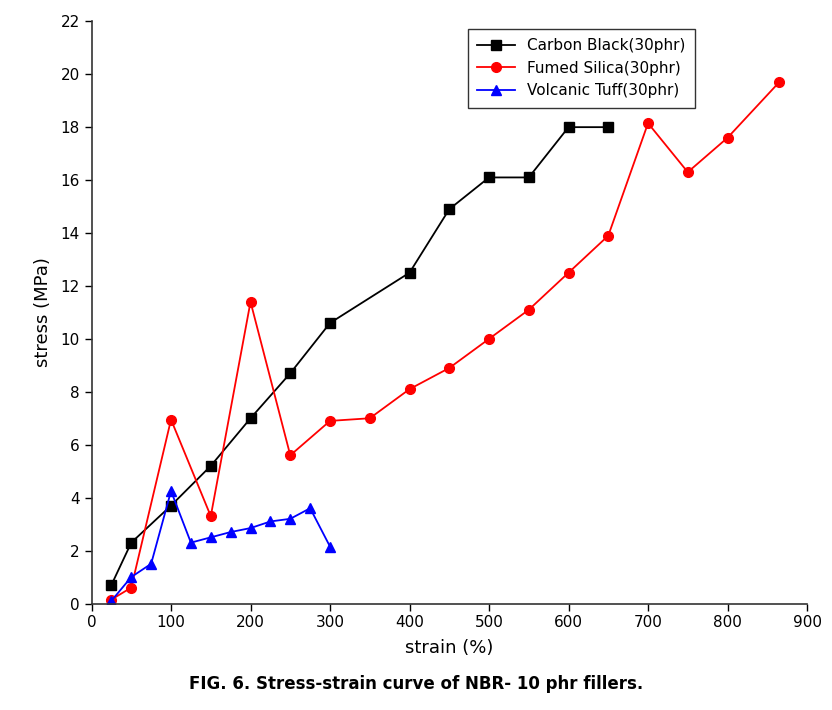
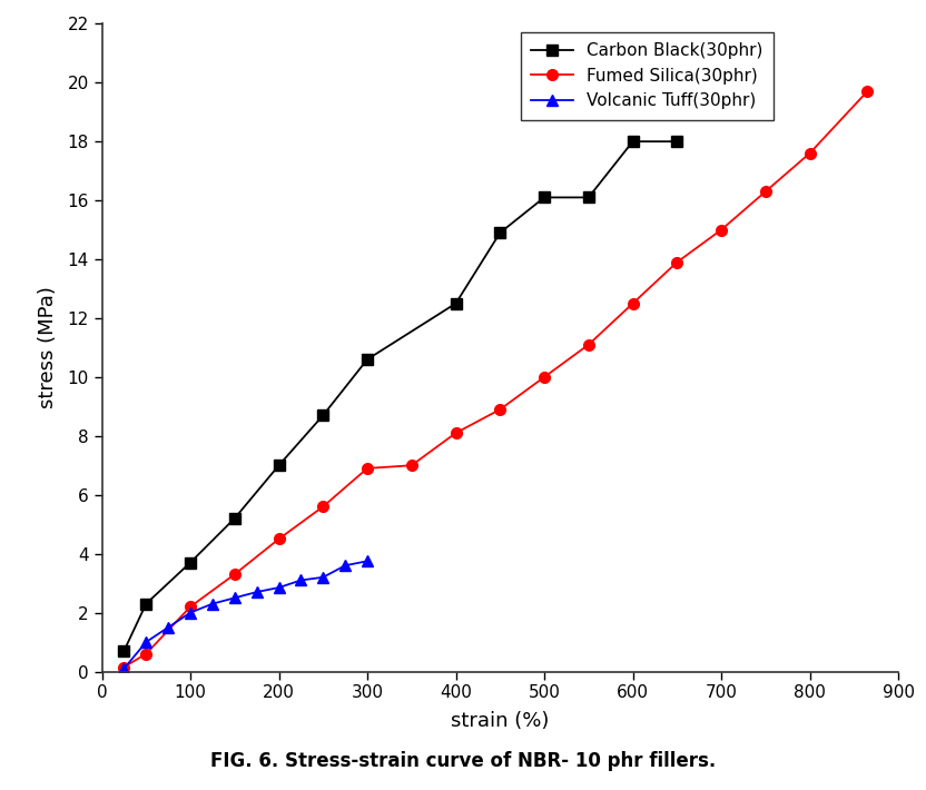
Fumed Silica(30phr)/100: 6.95 -> 2.20
Volcanic Tuff(30phr)/100: 4.25 -> 2.00
Fumed Silica(30phr)/200: 11.40 -> 4.50
Volcanic Tuff(30phr)/300: 2.15 -> 3.75
Fumed Silica(30phr)/700: 18.15 -> 15.00
